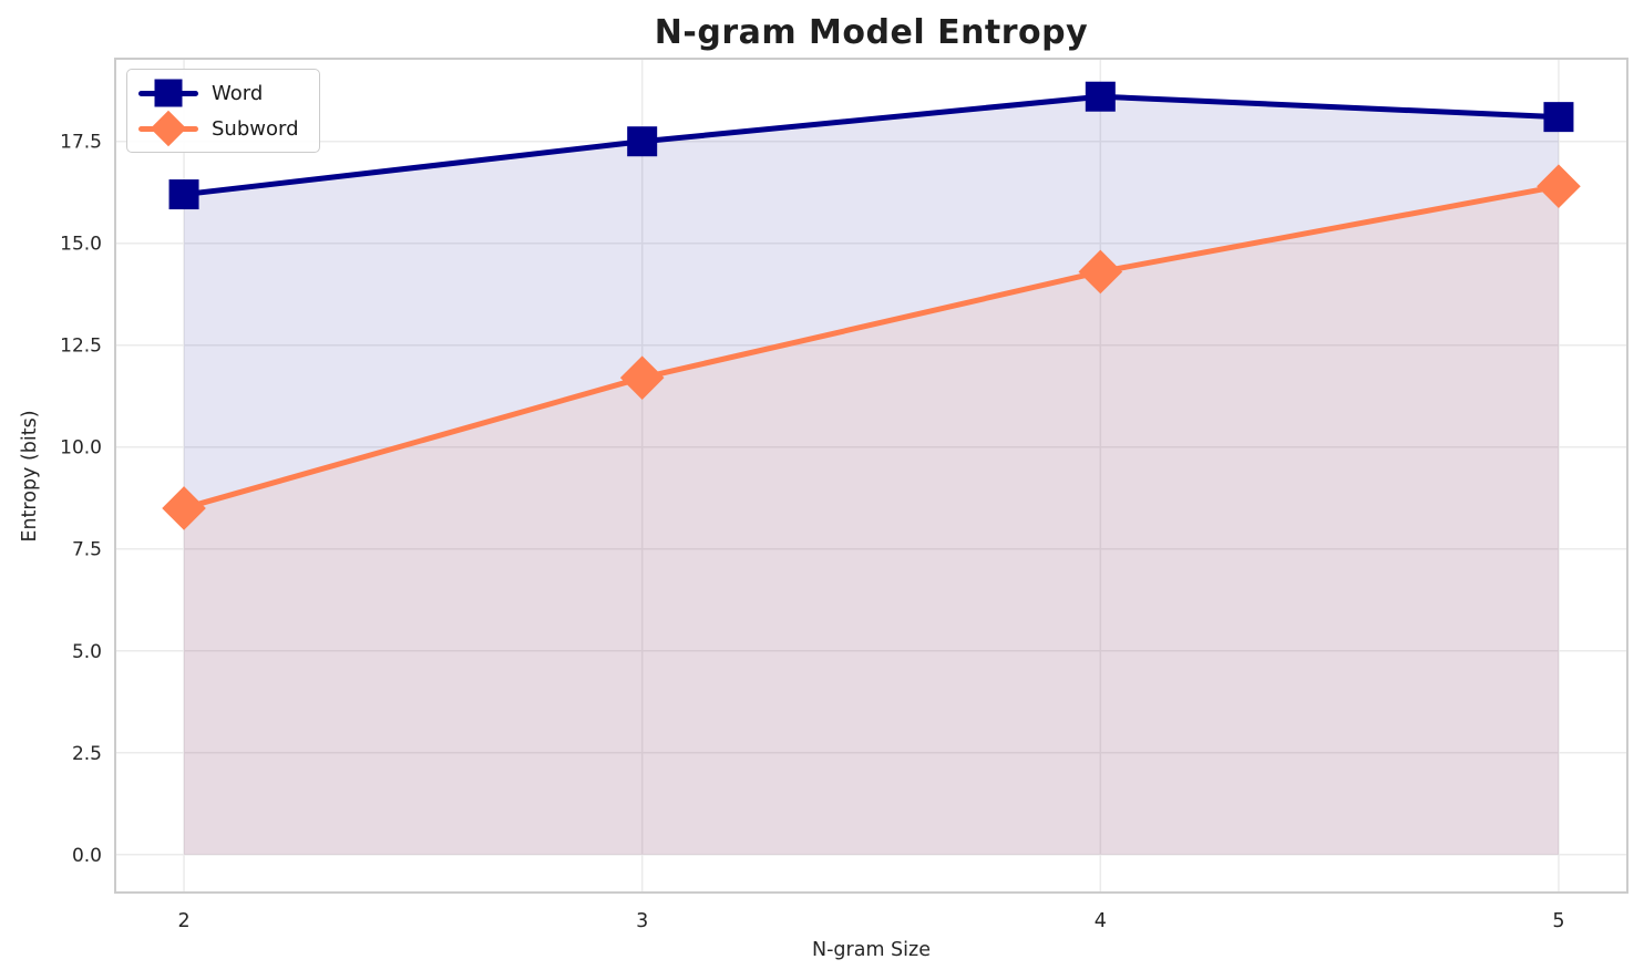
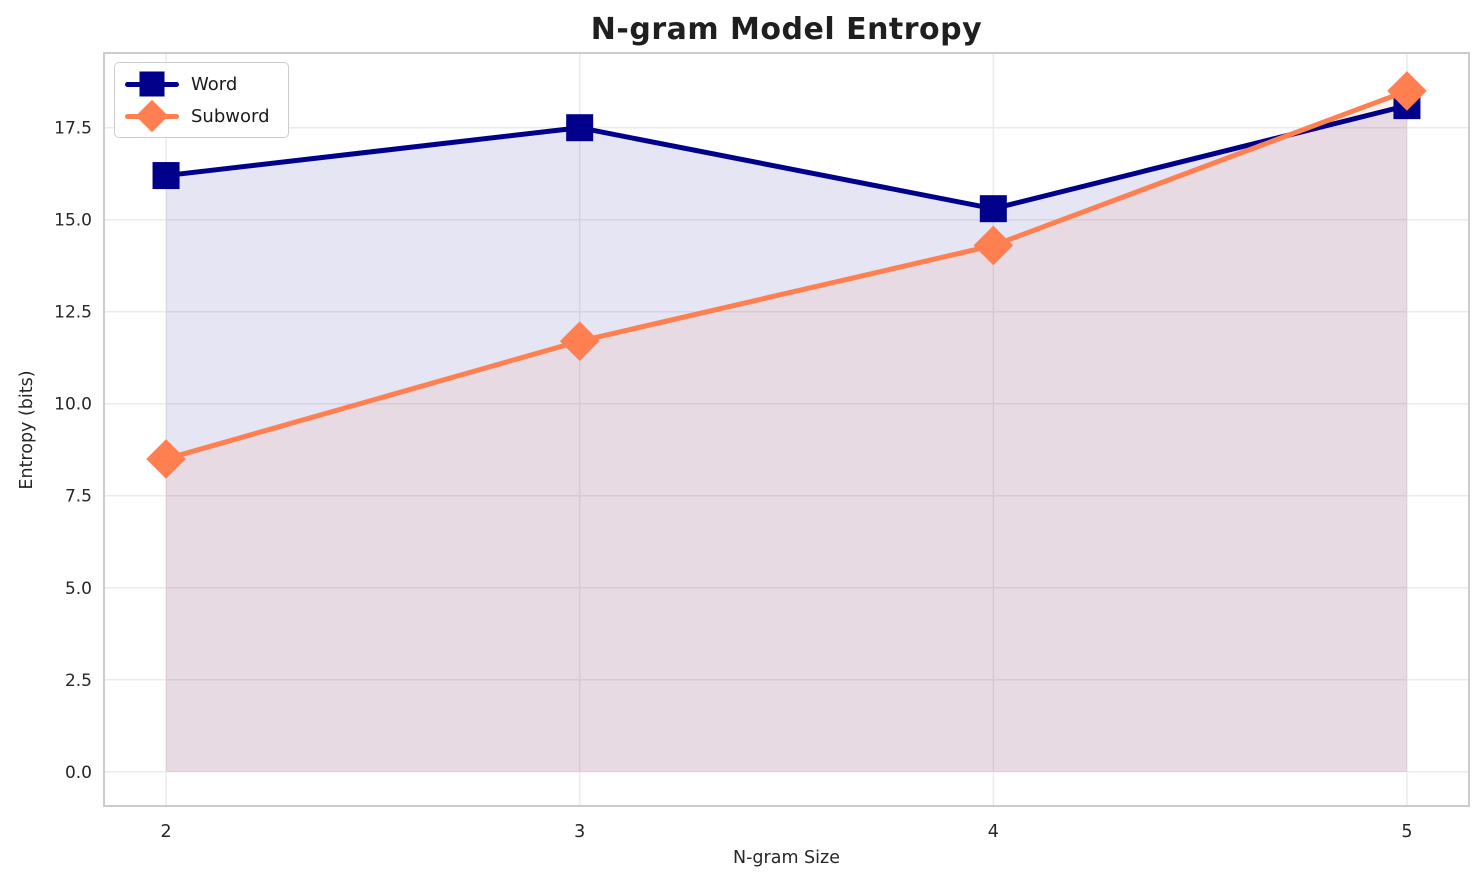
Word/4: 18.6 -> 15.3
Subword/5: 16.4 -> 18.5
